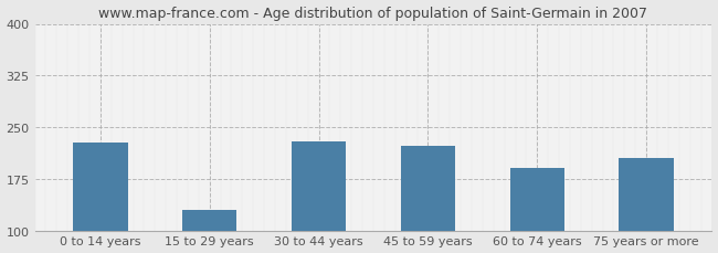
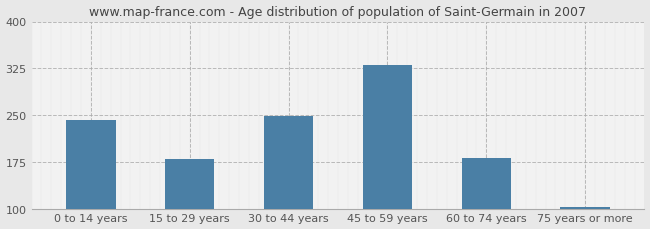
0 to 14 years: 228 -> 243
15 to 29 years: 130 -> 180
30 to 44 years: 230 -> 249
45 to 59 years: 224 -> 330
60 to 74 years: 192 -> 182
75 years or more: 206 -> 104
